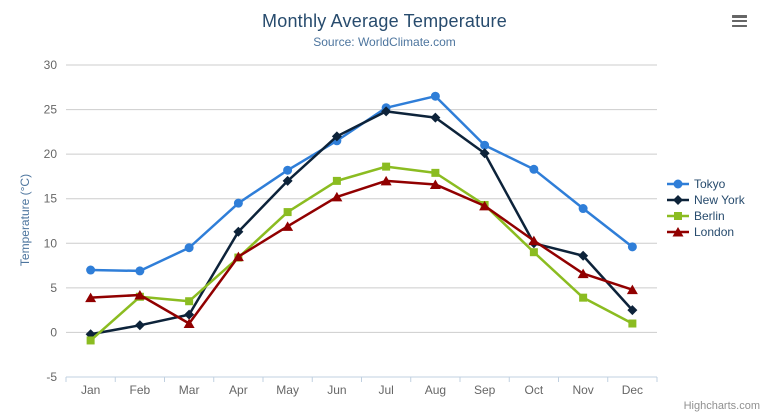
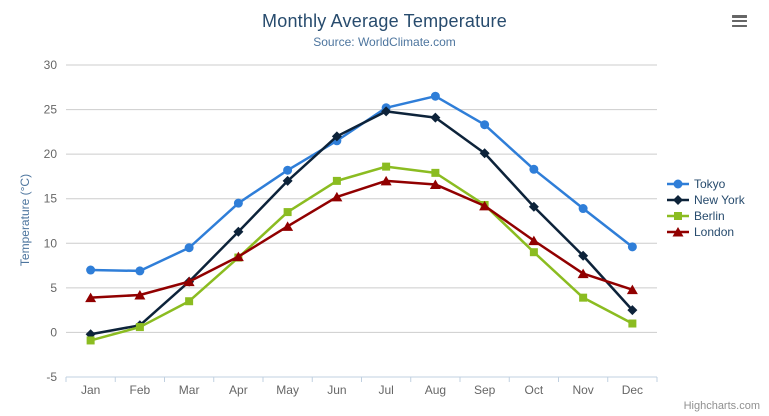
Berlin/Feb: 4 -> 1
New York/Mar: 2 -> 6
London/Mar: 1 -> 6
Tokyo/Sep: 21 -> 23
New York/Oct: 10 -> 14
